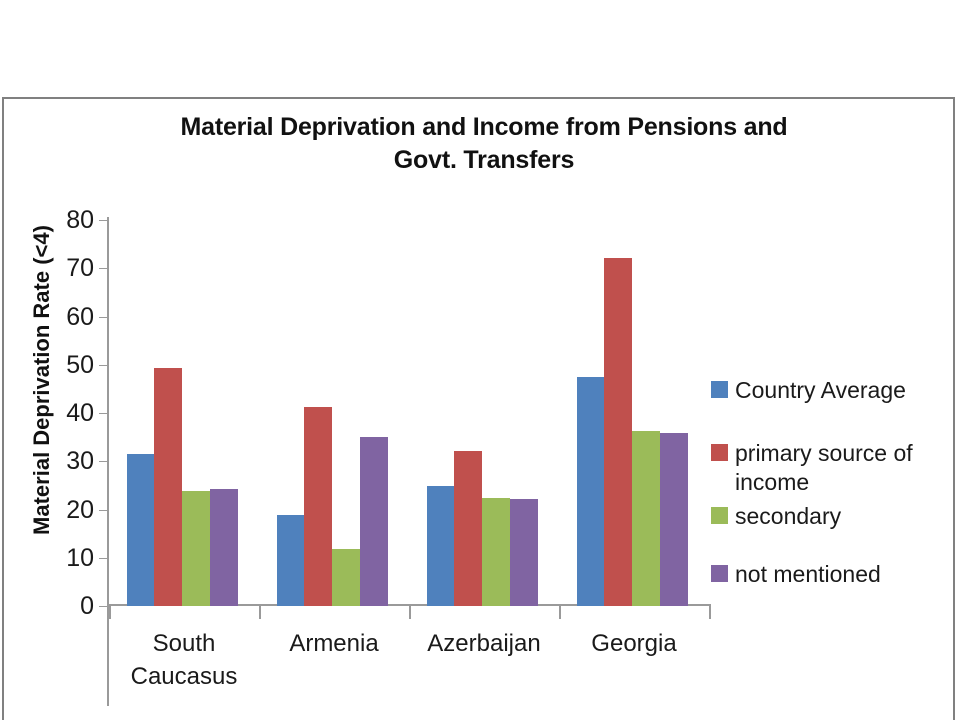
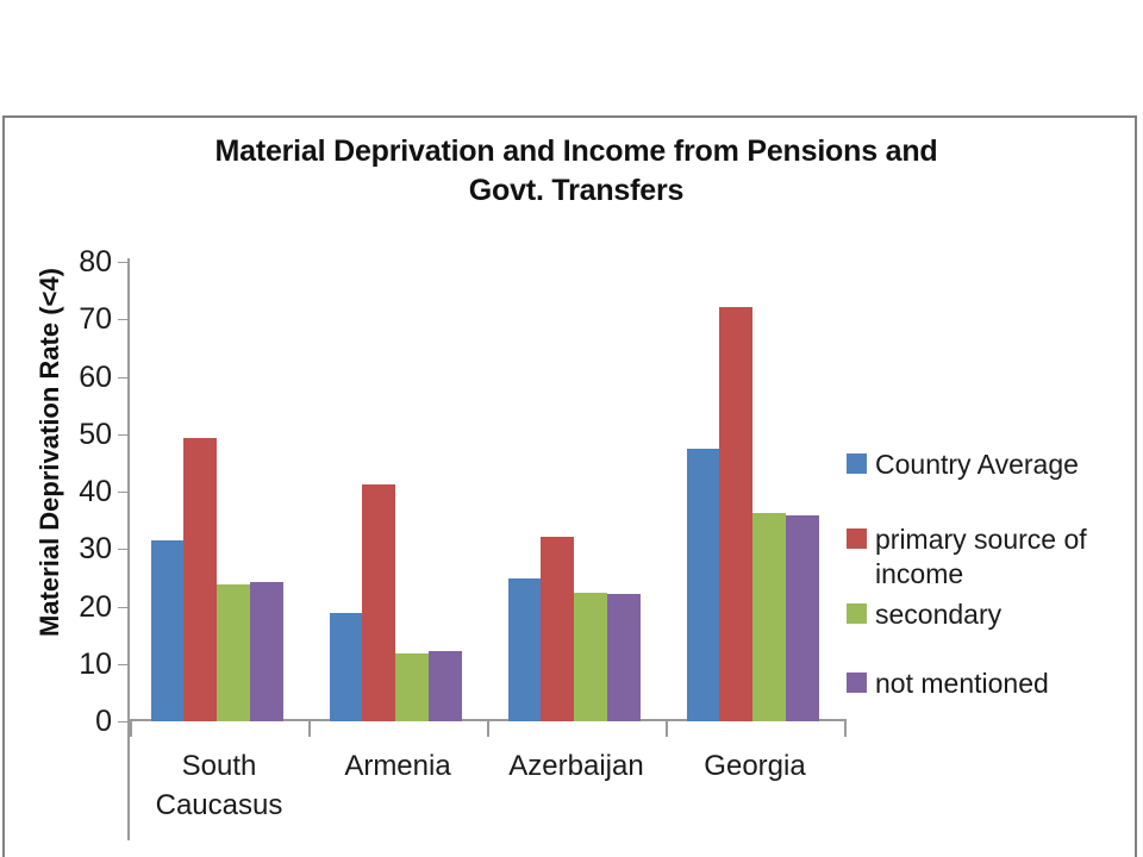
not mentioned/Armenia: 35 -> 12
